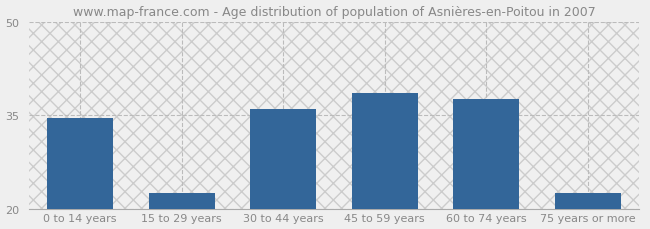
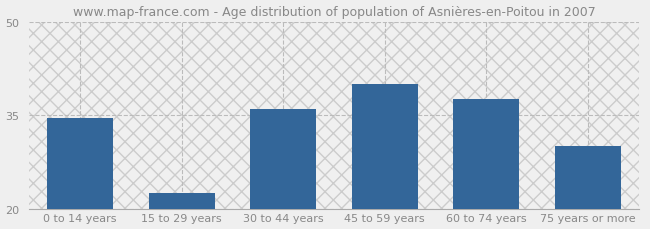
45 to 59 years: 38.5 -> 40.0
75 years or more: 22.5 -> 30.0
